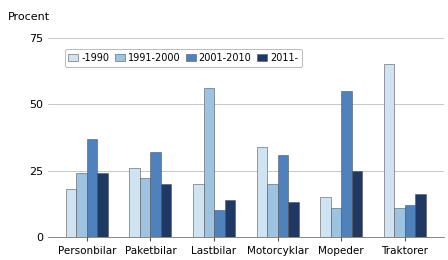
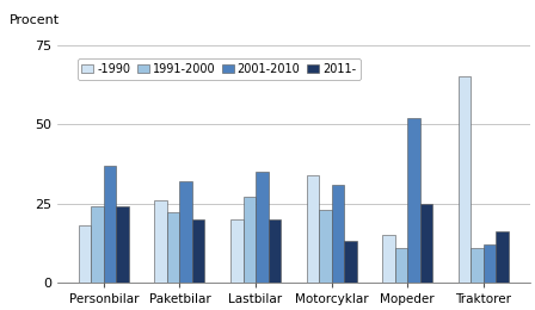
1991-2000/Lastbilar: 56 -> 27
2001-2010/Lastbilar: 10 -> 35
2011-/Lastbilar: 14 -> 20
1991-2000/Motorcyklar: 20 -> 23
2001-2010/Mopeder: 55 -> 52
